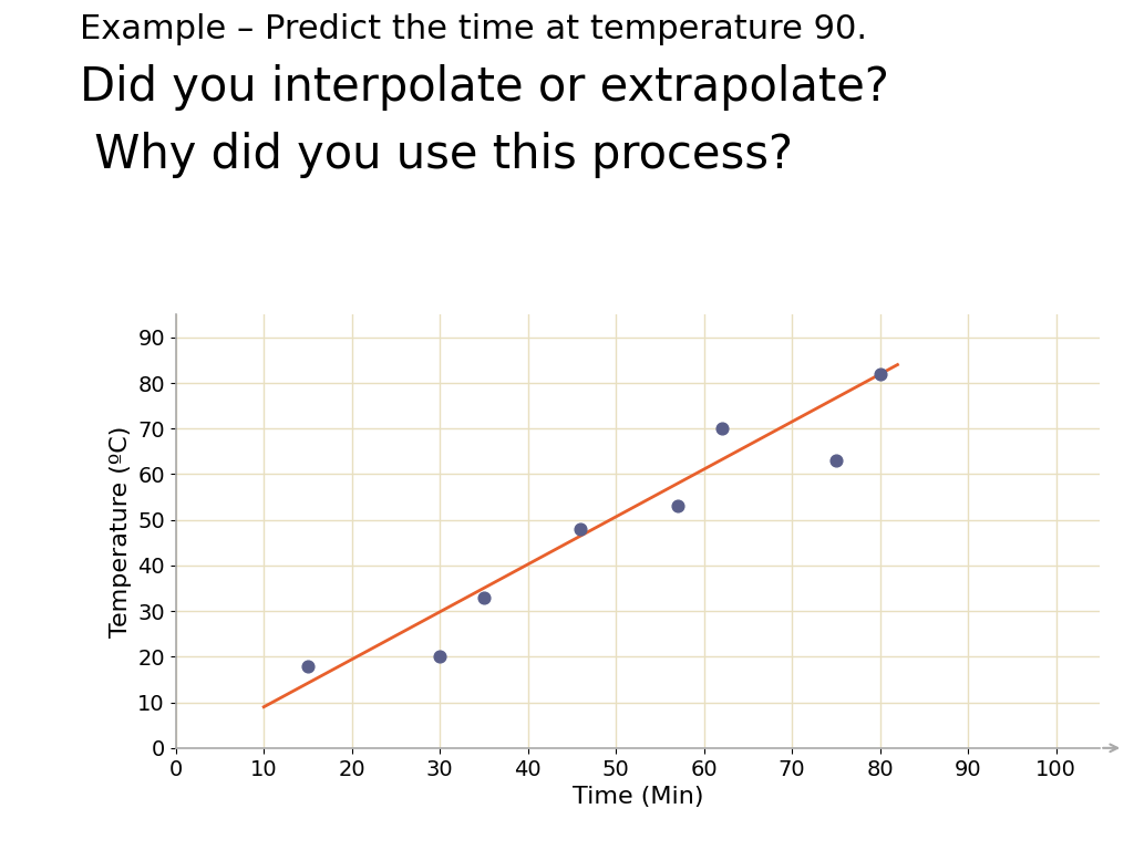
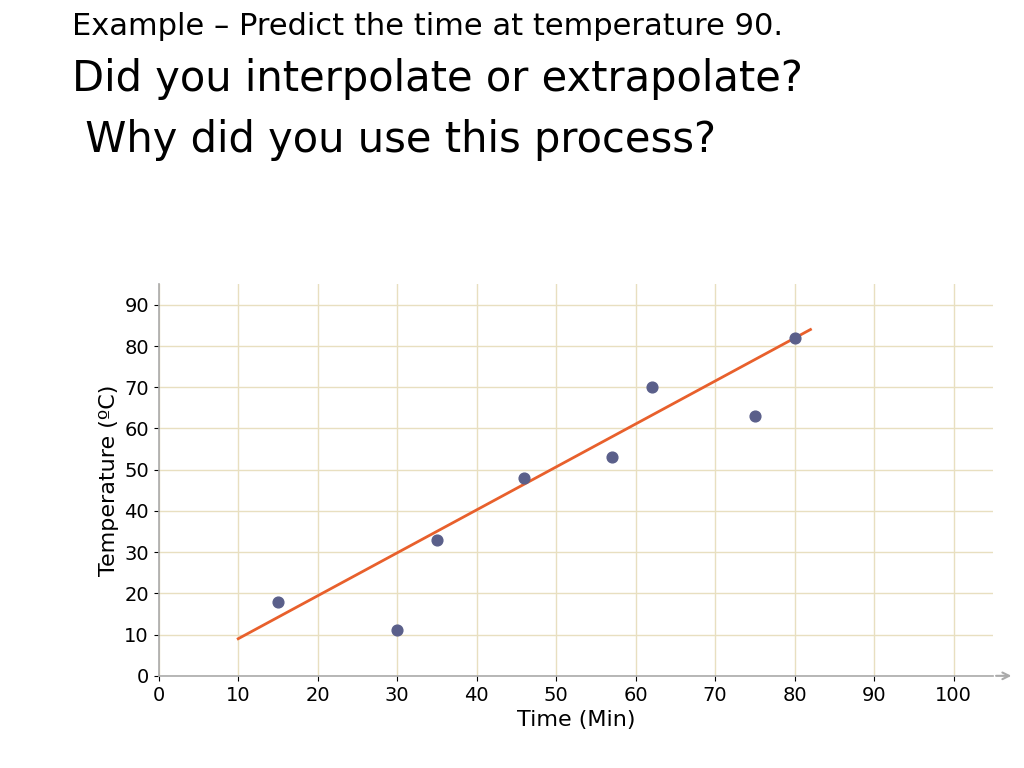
30: 20 -> 11
